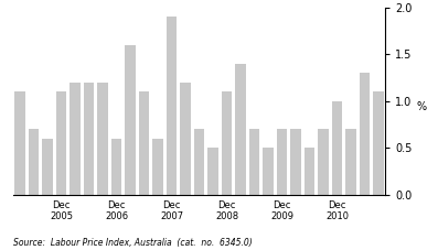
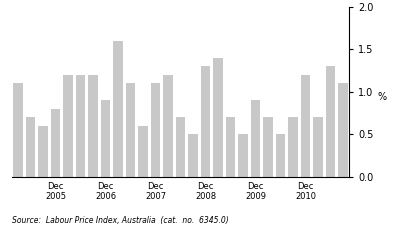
Dec 2005: 1.1 -> 0.8
Dec 2006: 0.6 -> 0.9
Dec 2007: 1.9 -> 1.1
Dec 2008: 1.1 -> 1.3
Dec 2009: 0.7 -> 0.9
Dec 2010: 1.0 -> 1.2
